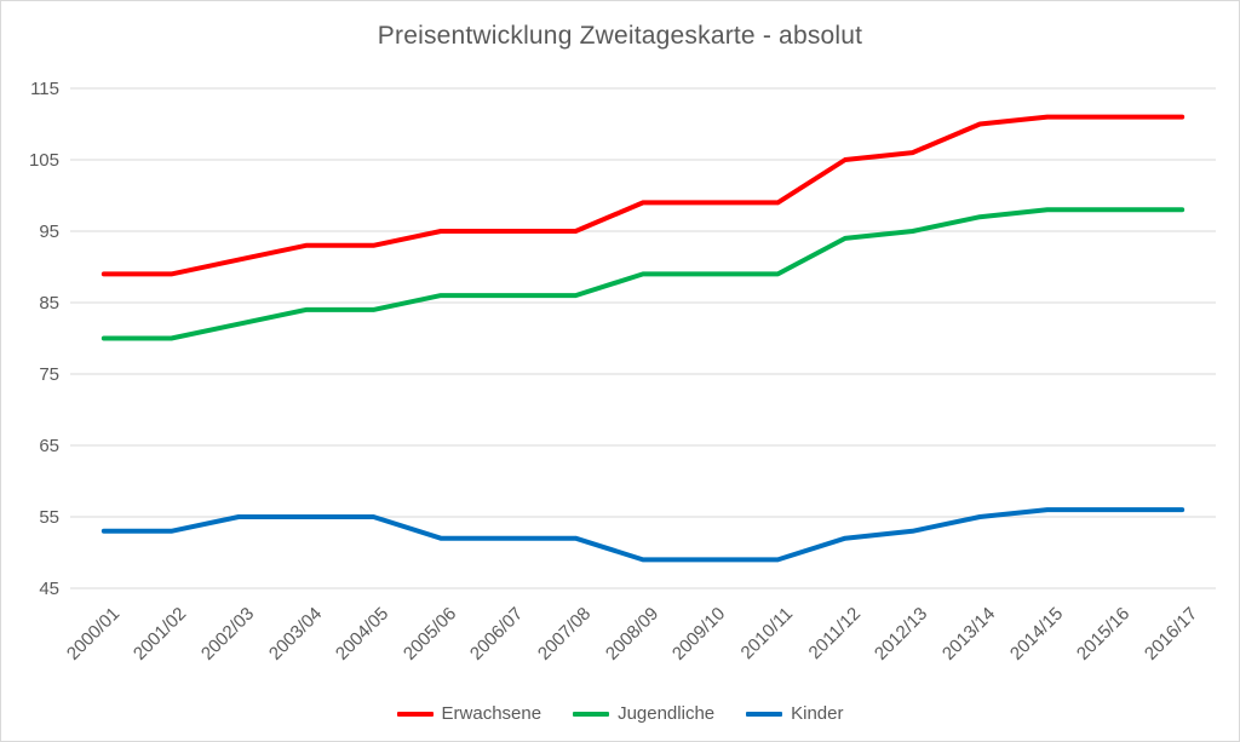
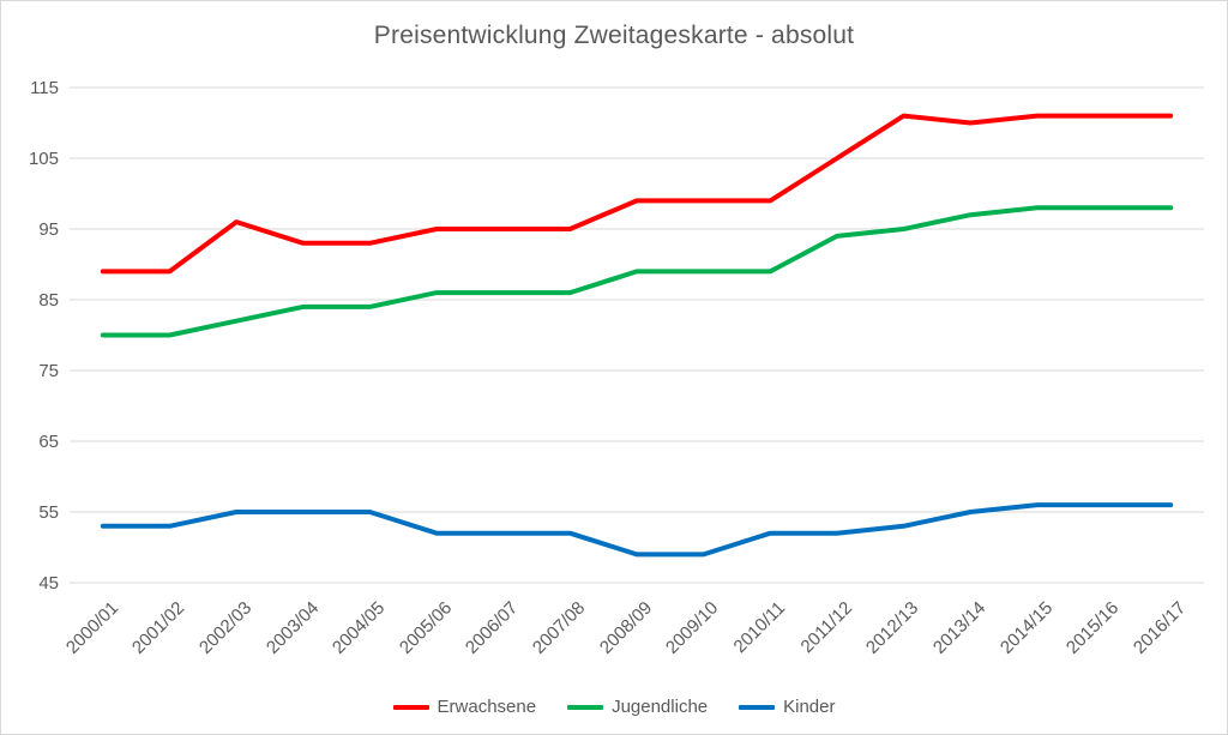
Erwachsene/2002/03: 91 -> 96
Kinder/2010/11: 49 -> 52
Erwachsene/2012/13: 106 -> 111
